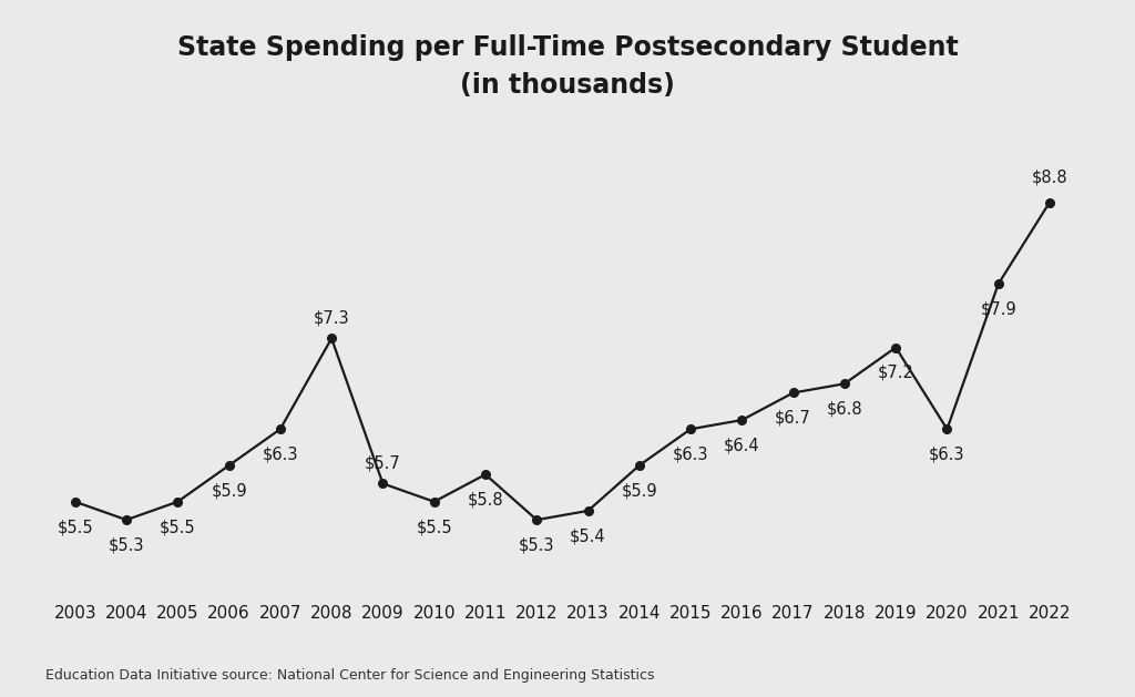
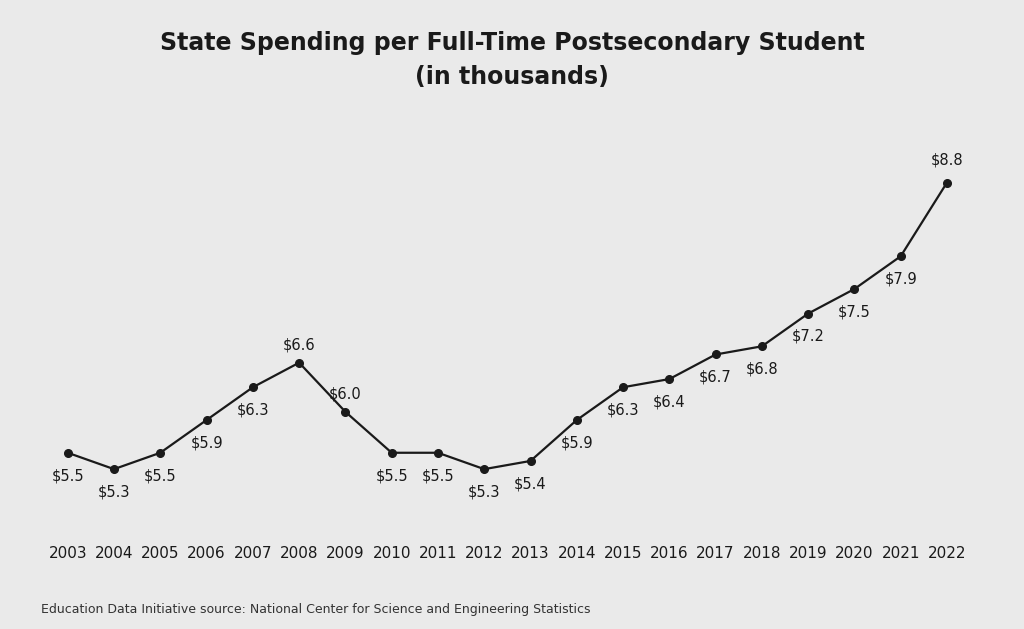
2008: $7.3 -> $6.6
2009: $5.7 -> $6.0
2011: $5.8 -> $5.5
2020: $6.3 -> $7.5
